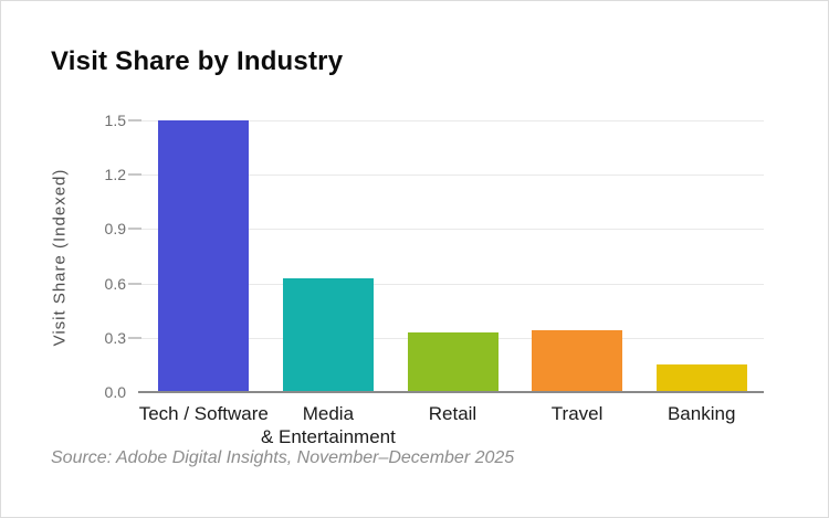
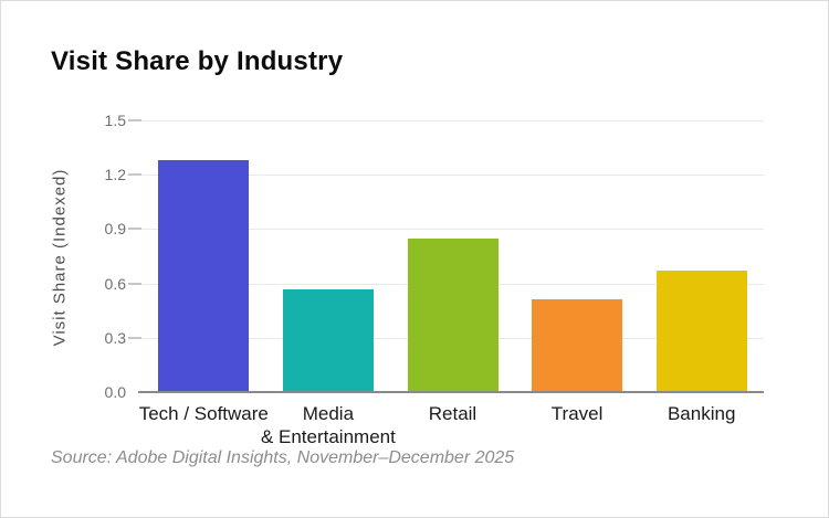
Tech / Software: 1.50 -> 1.28
Media & Entertainment: 0.63 -> 0.57
Retail: 0.33 -> 0.85
Travel: 0.34 -> 0.51
Banking: 0.15 -> 0.67
